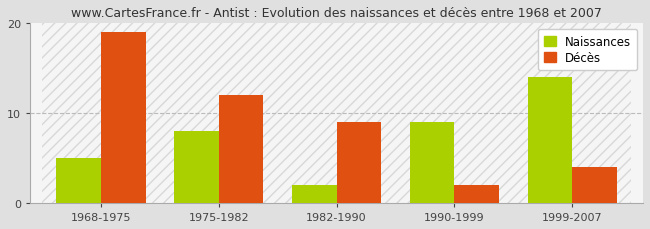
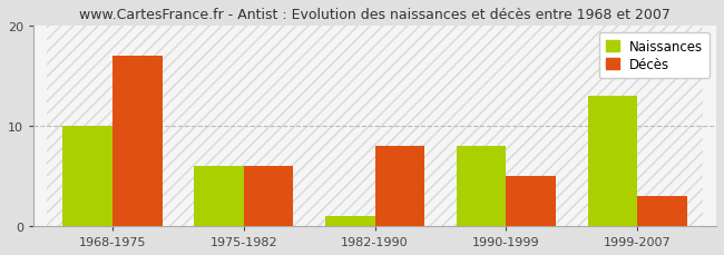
Naissances/1968-1975: 5 -> 10
Décès/1968-1975: 19 -> 17
Naissances/1975-1982: 8 -> 6
Décès/1975-1982: 12 -> 6
Naissances/1982-1990: 2 -> 1
Décès/1982-1990: 9 -> 8
Naissances/1990-1999: 9 -> 8
Décès/1990-1999: 2 -> 5
Naissances/1999-2007: 14 -> 13
Décès/1999-2007: 4 -> 3
